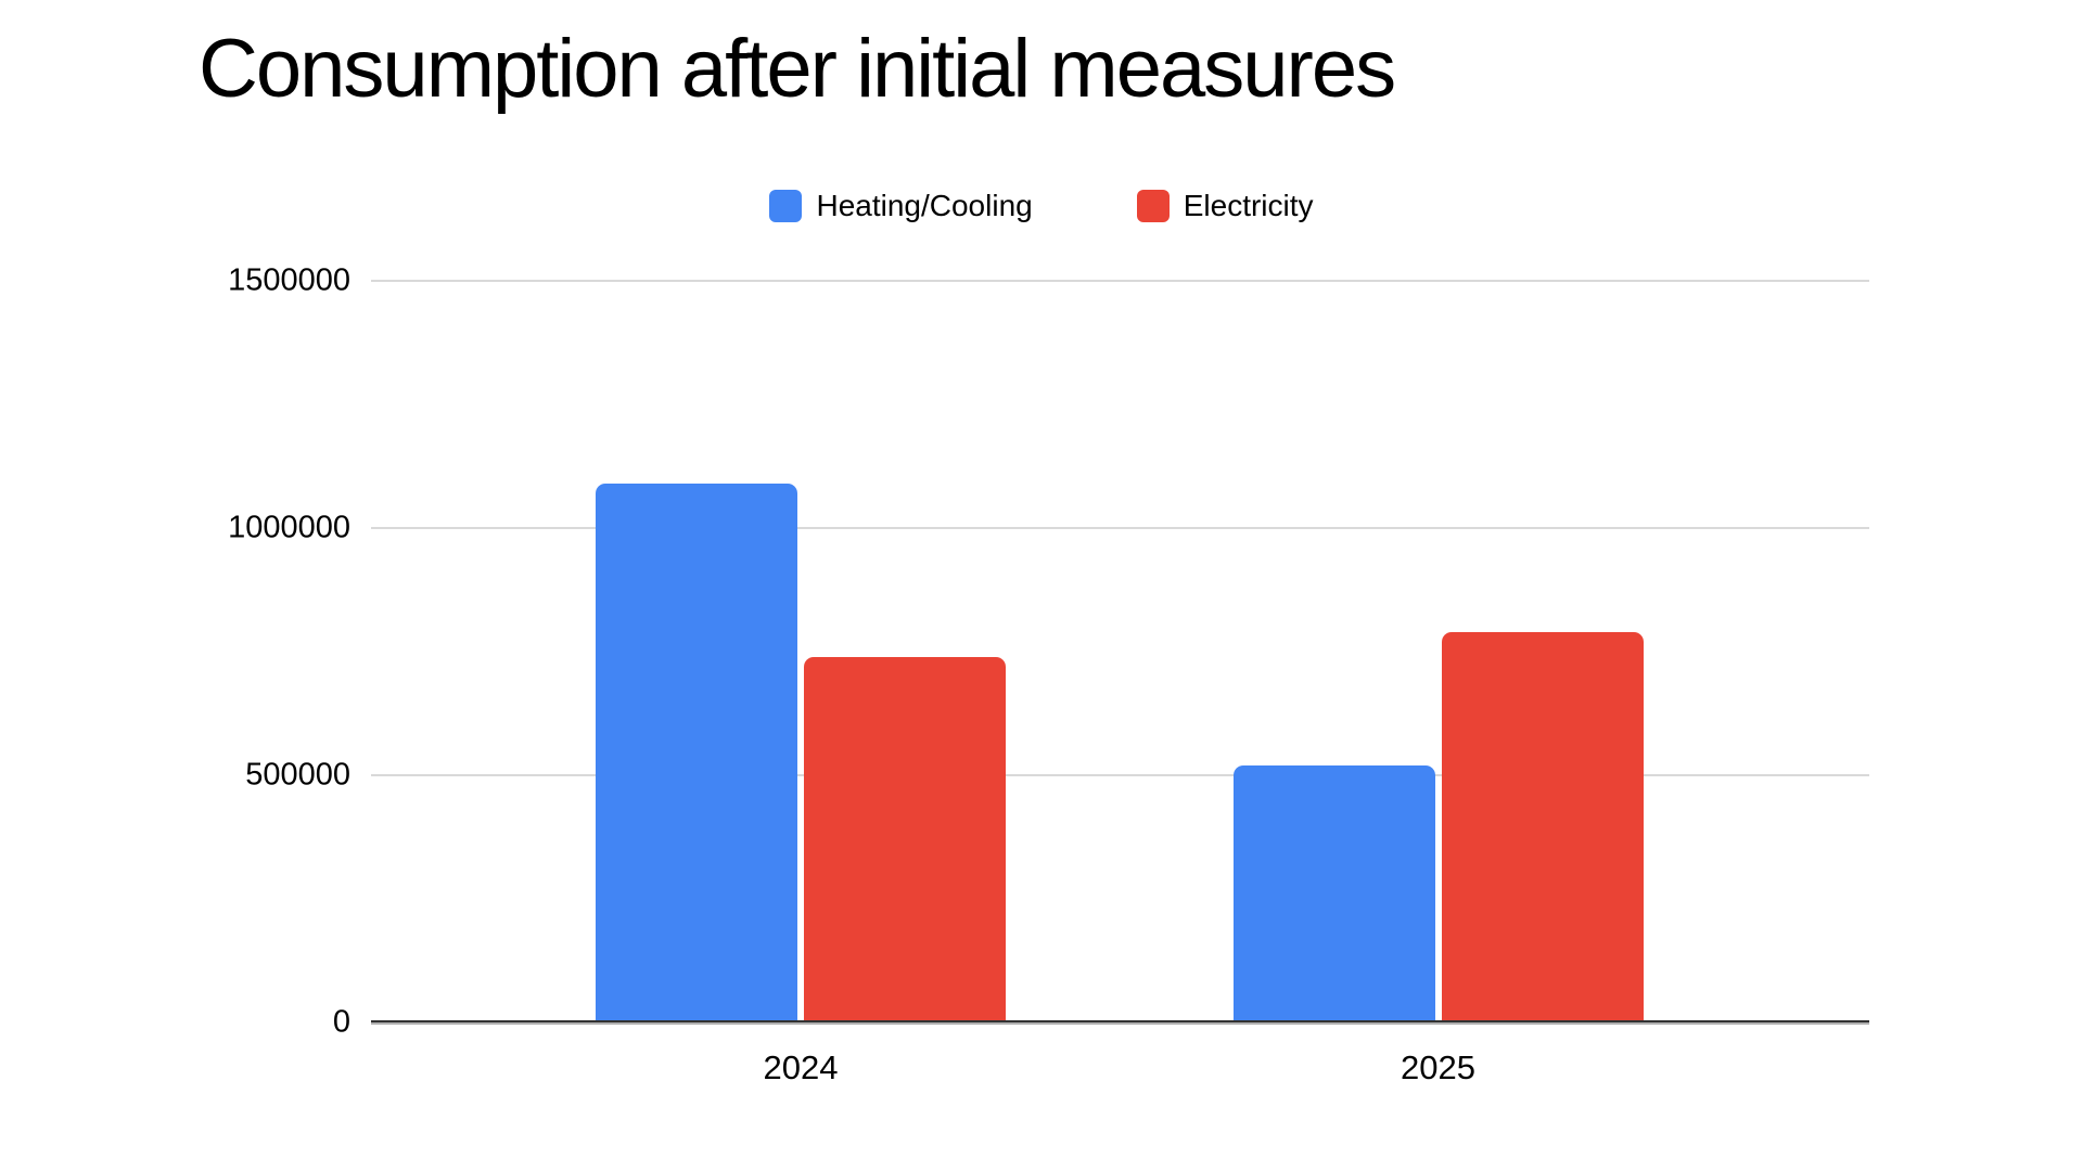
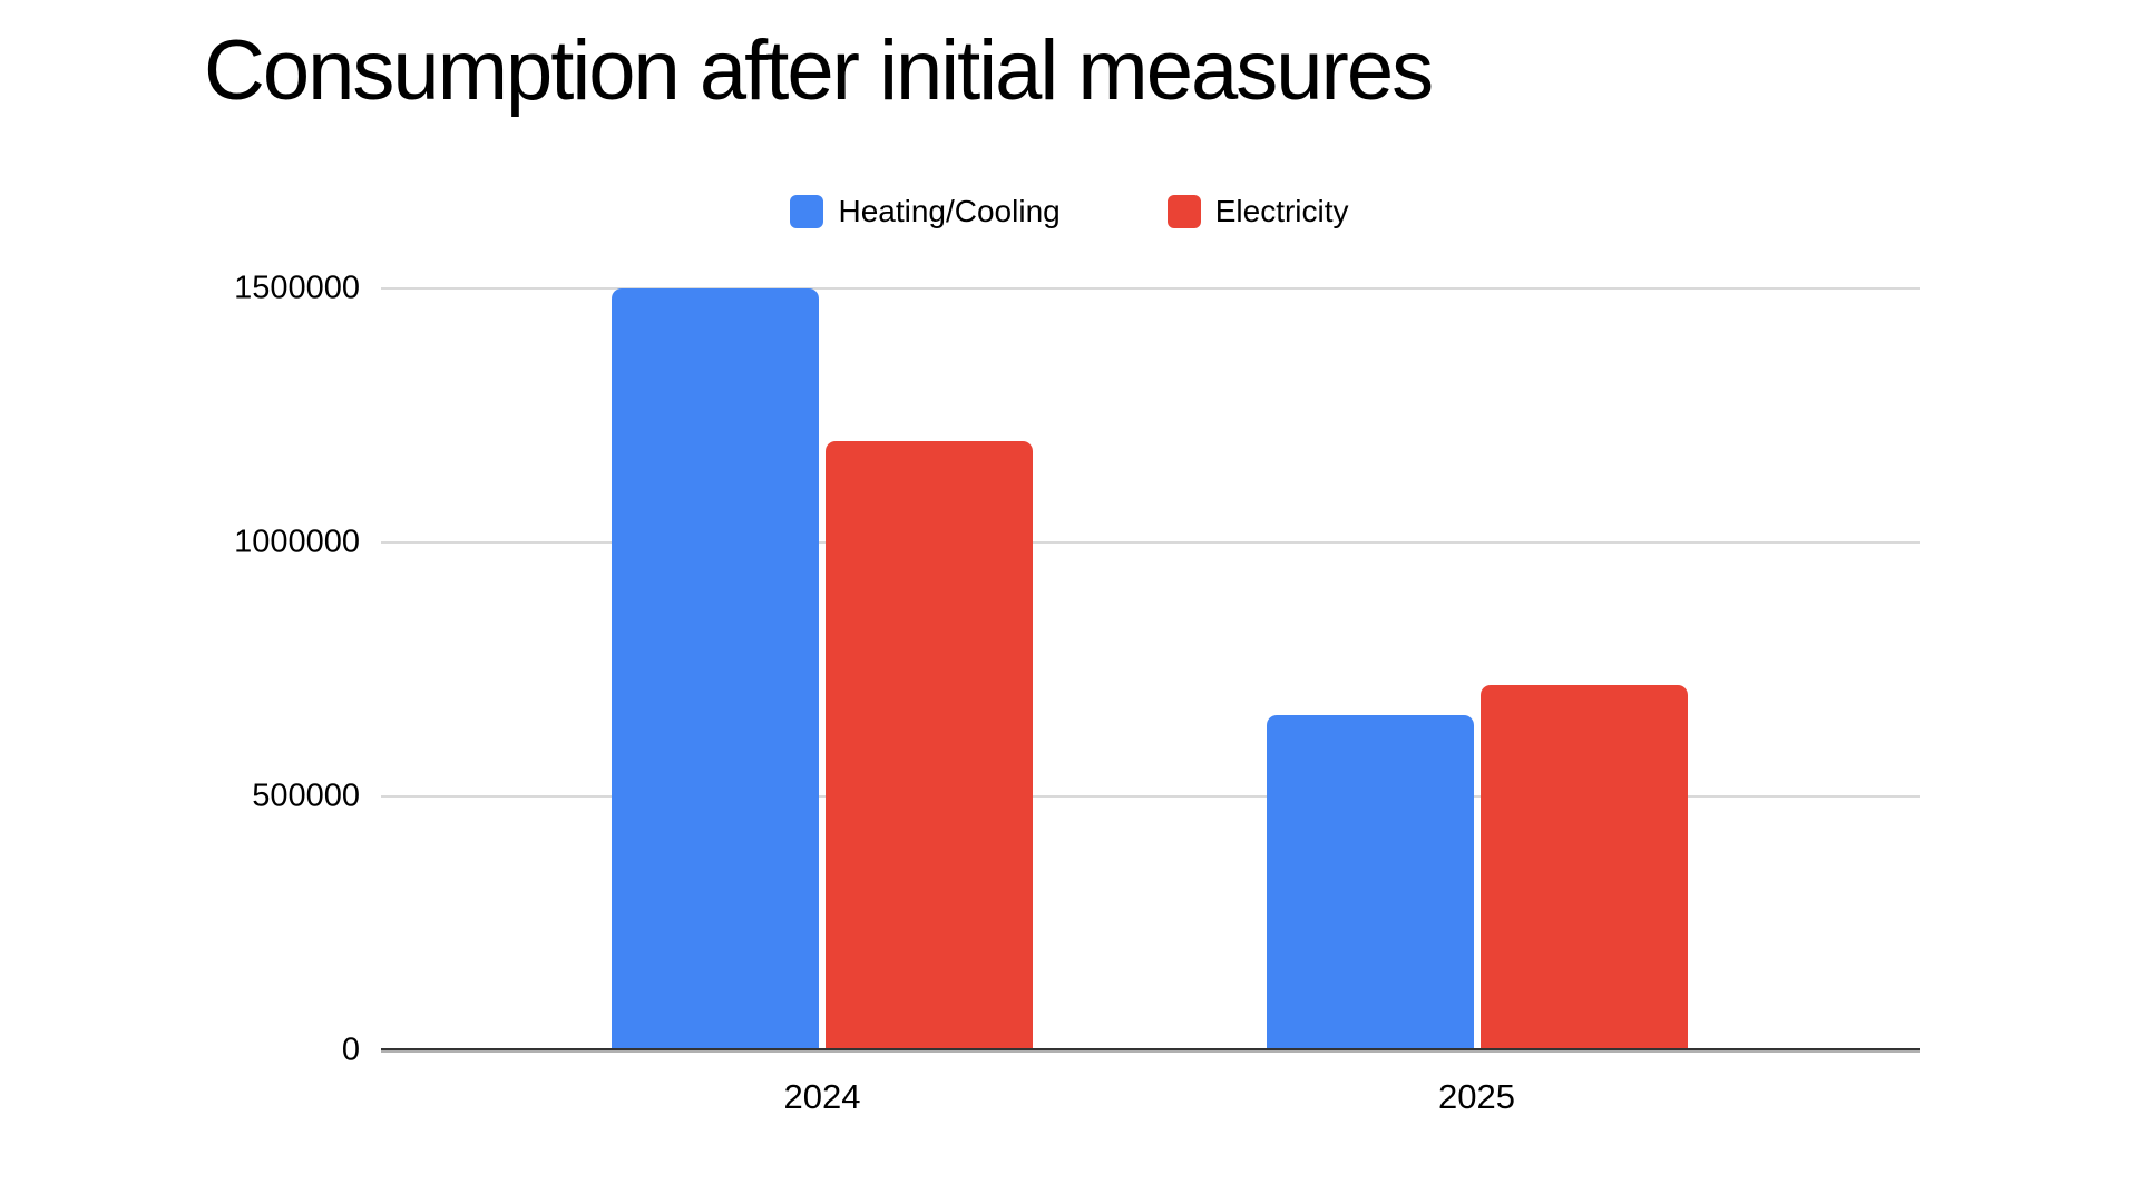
Heating/Cooling/2024: 1090000 -> 1500000
Electricity/2024: 740000 -> 1200000
Heating/Cooling/2025: 520000 -> 660000
Electricity/2025: 790000 -> 720000
